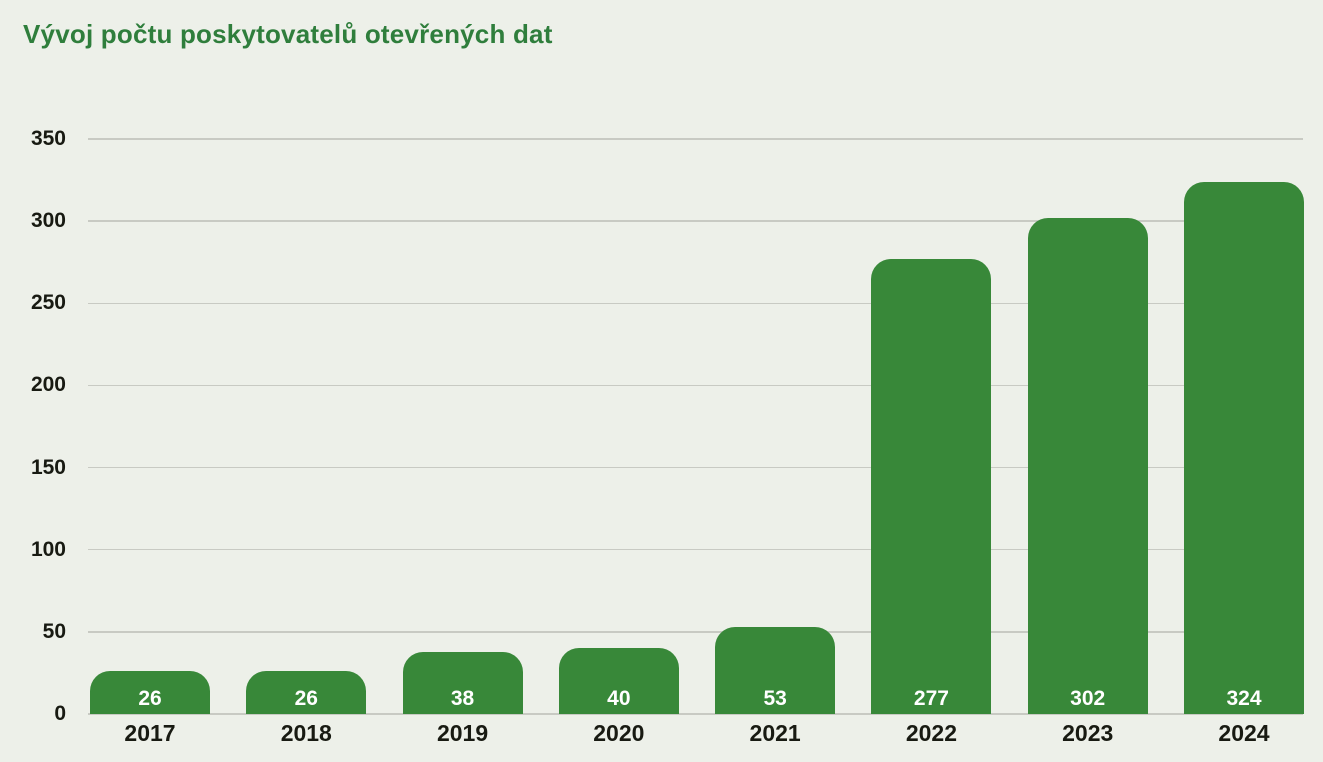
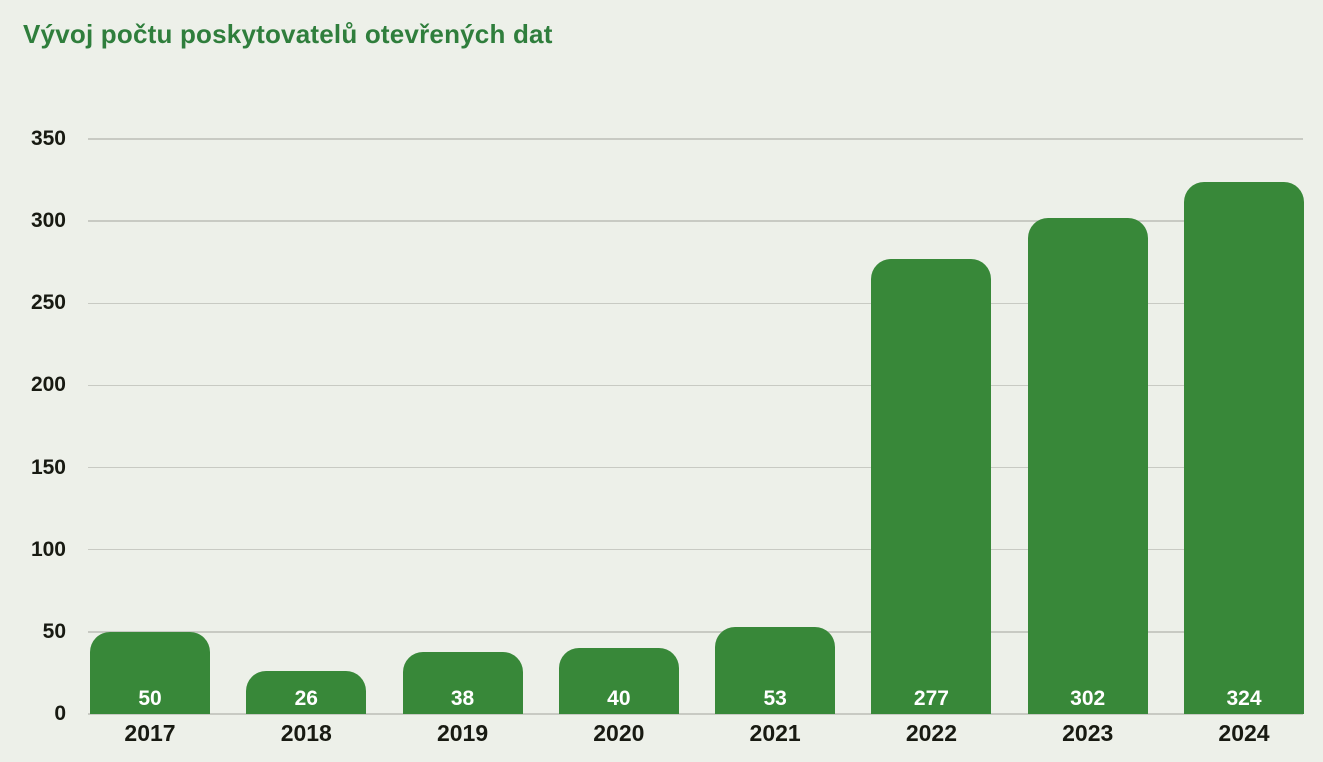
2017: 26 -> 50
